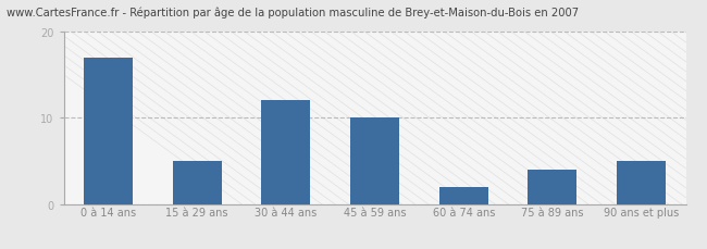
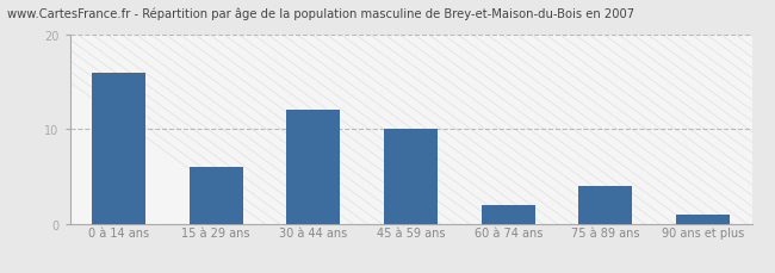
0 à 14 ans: 17 -> 16
15 à 29 ans: 5 -> 6
90 ans et plus: 5 -> 1
